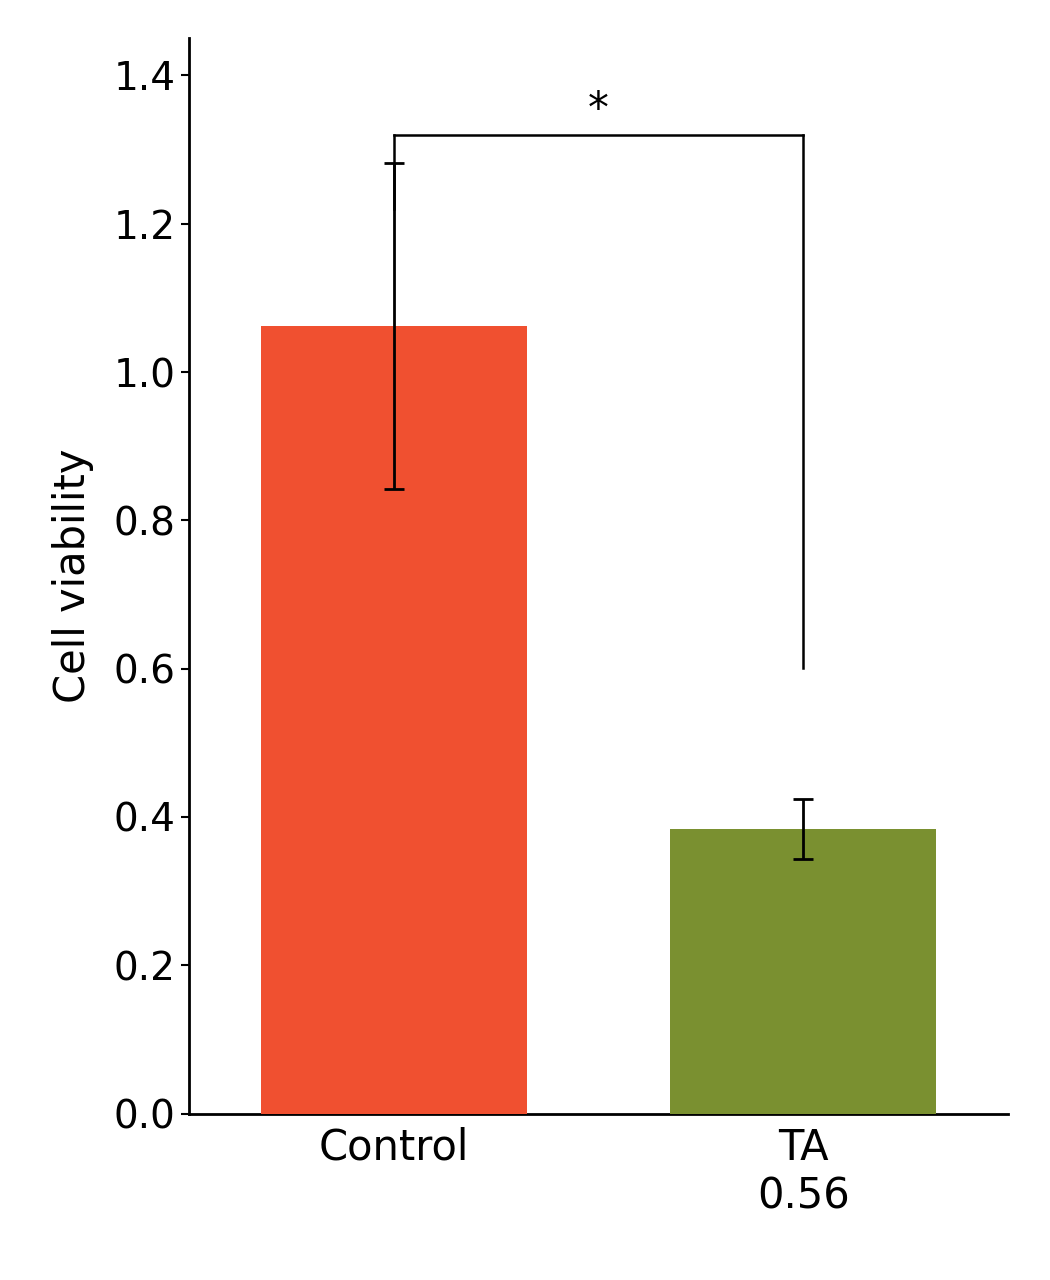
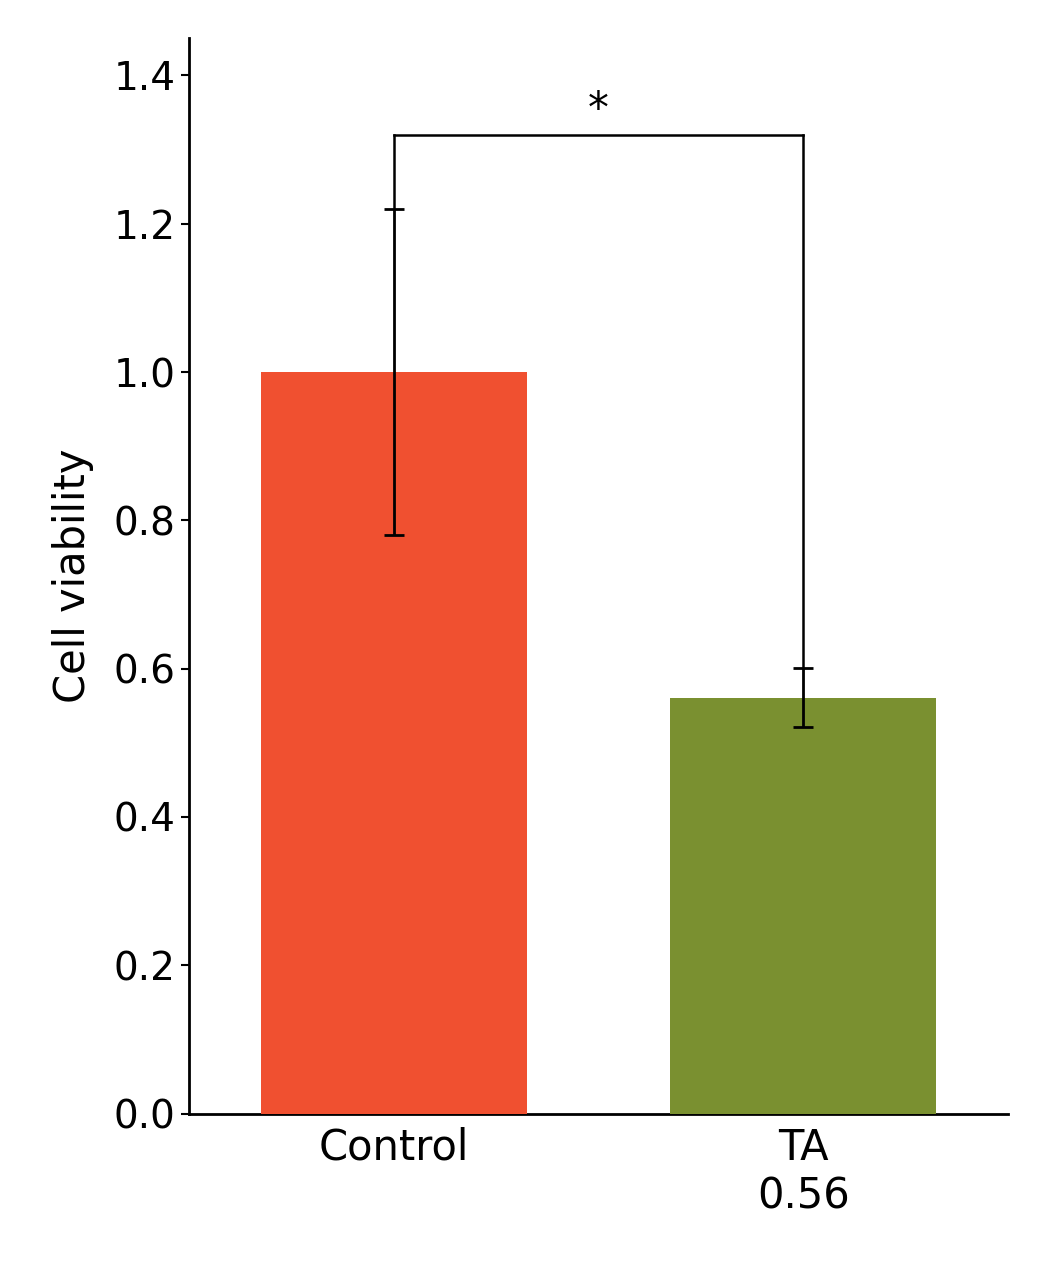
Control: 1.062 -> 1.000
TA 0.56: 0.384 -> 0.561
